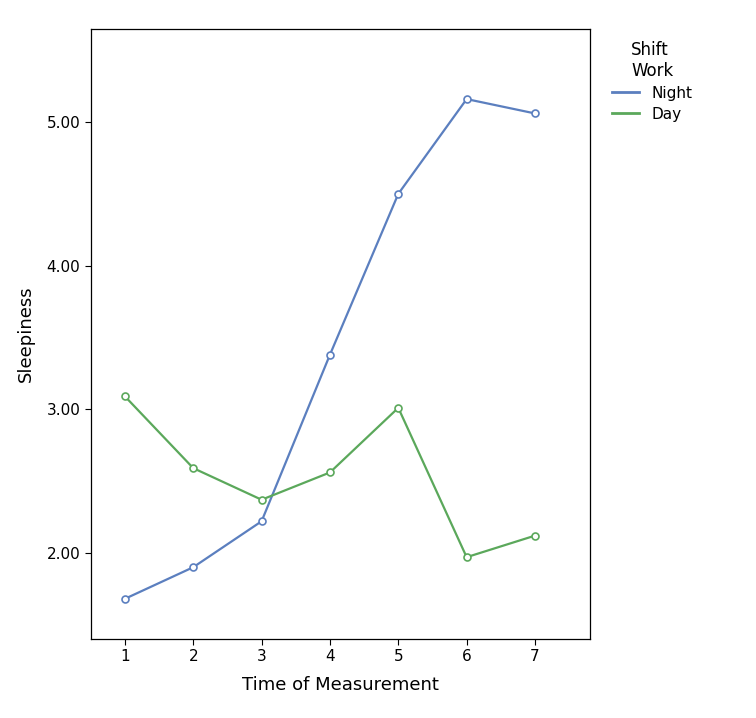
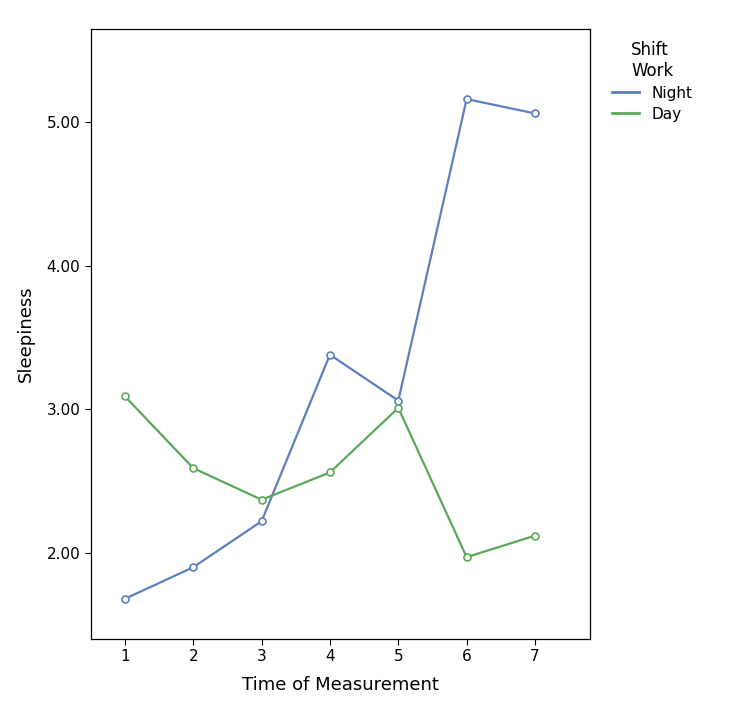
Night/5: 4.50 -> 3.06
